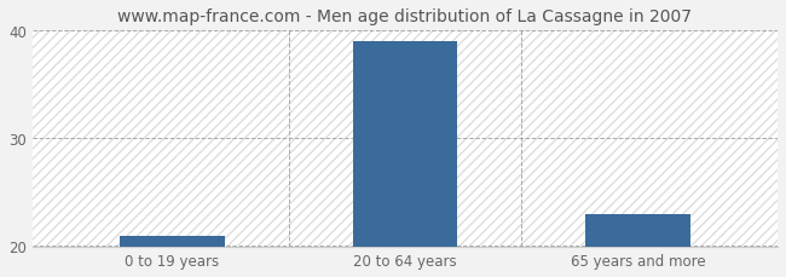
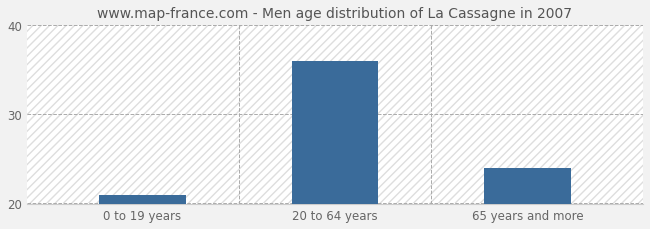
20 to 64 years: 39 -> 36
65 years and more: 23 -> 24
